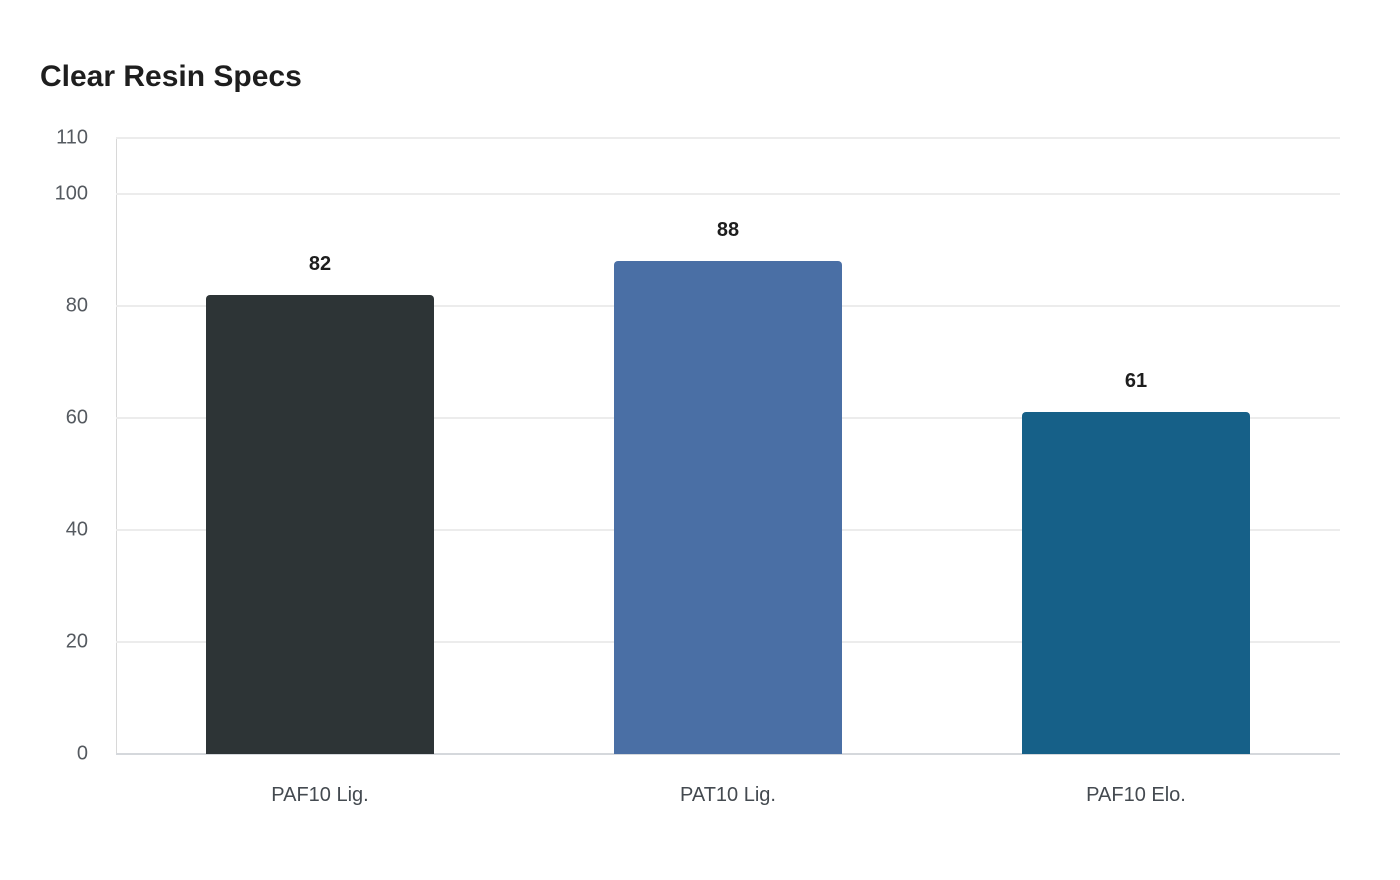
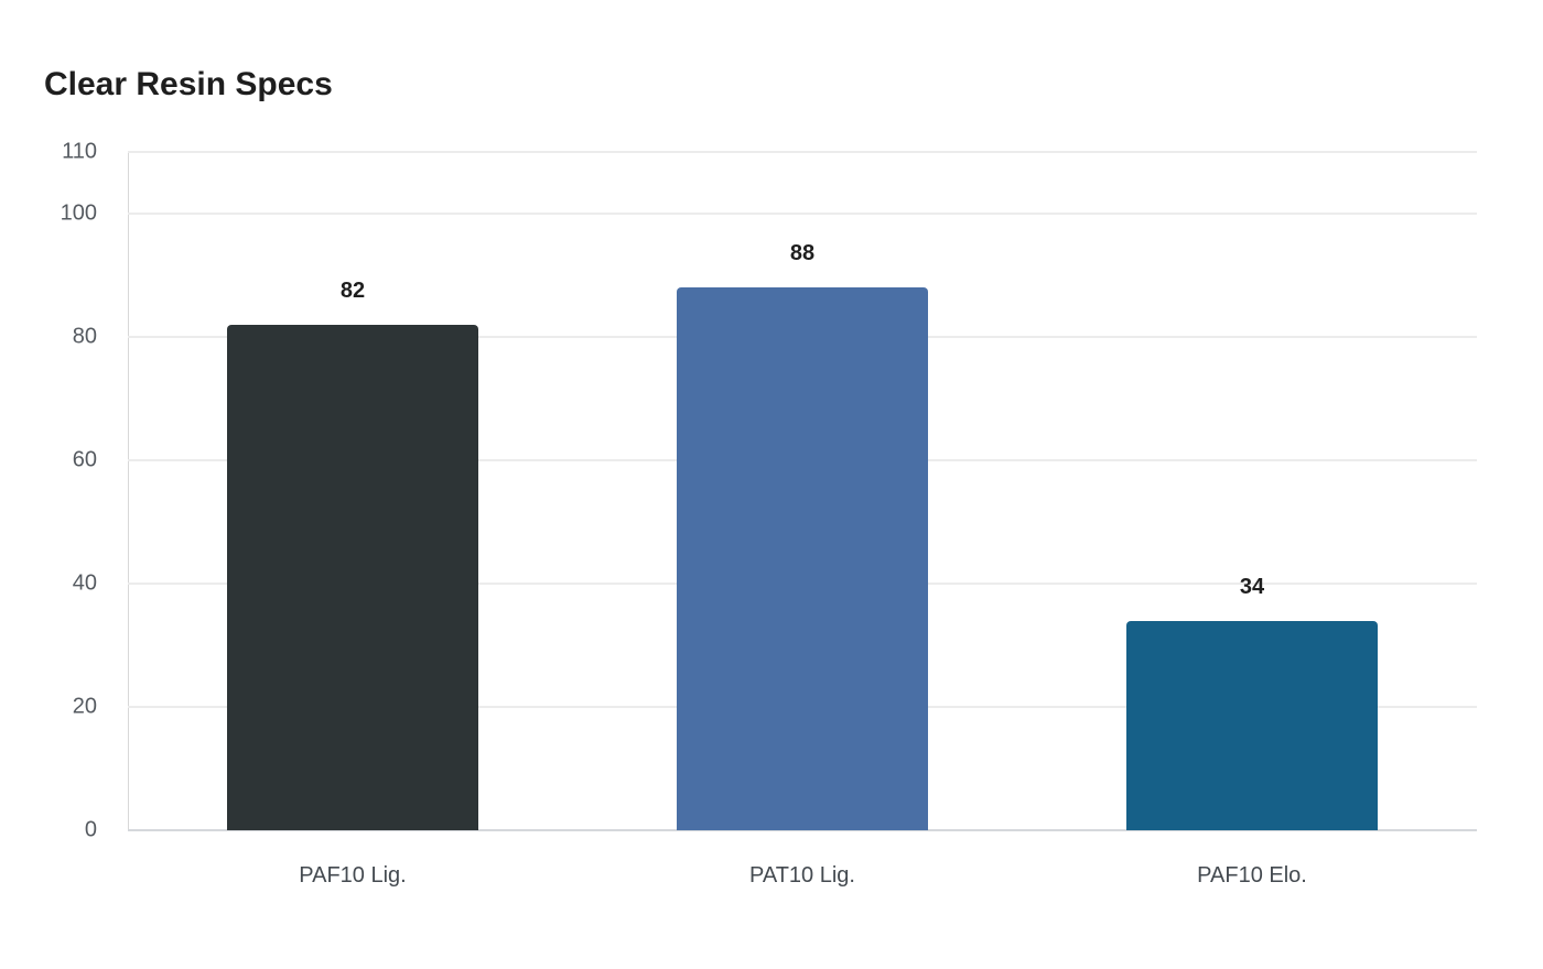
PAF10 Elo.: 61 -> 34
